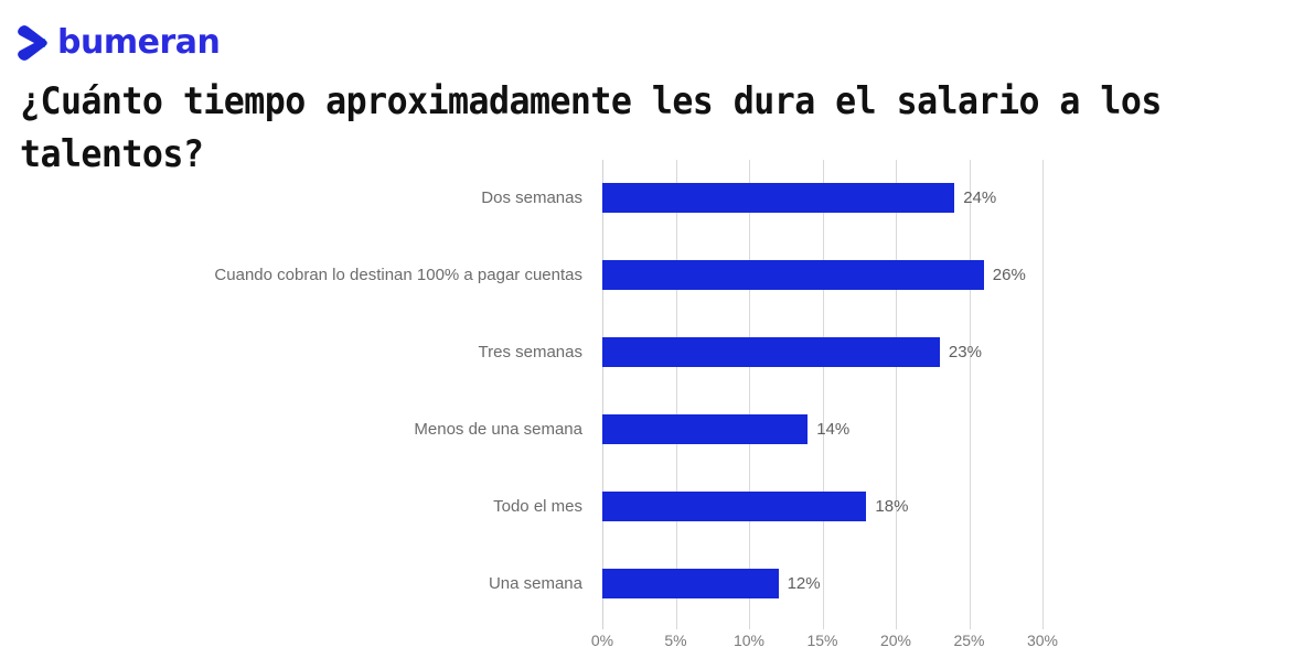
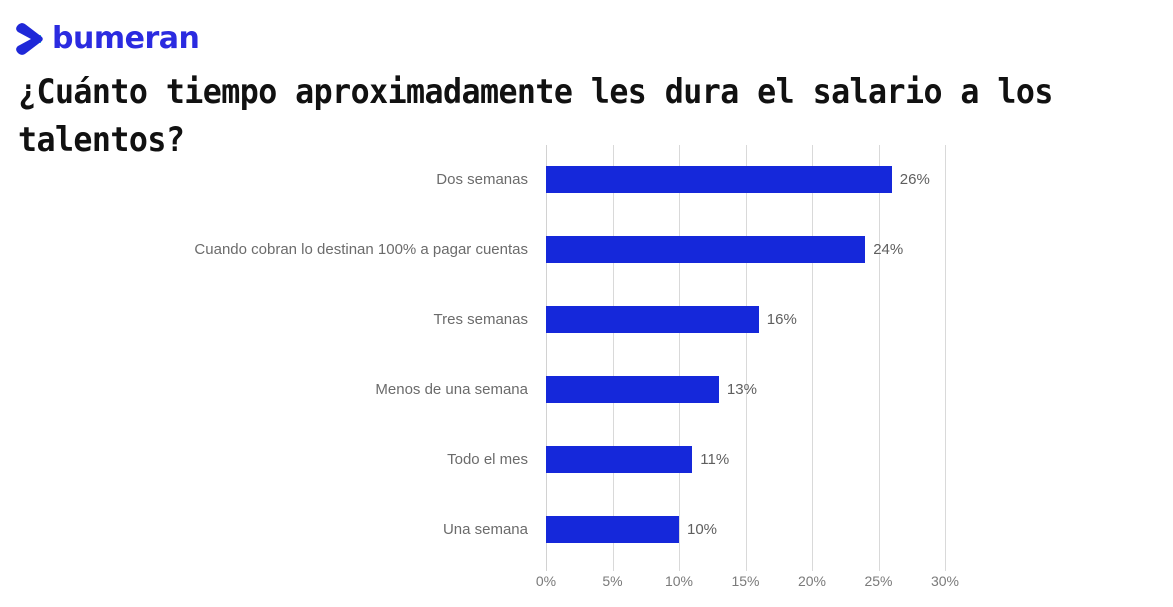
Dos semanas: 24% -> 26%
Cuando cobran lo destinan 100% a pagar cuentas: 26% -> 24%
Tres semanas: 23% -> 16%
Menos de una semana: 14% -> 13%
Todo el mes: 18% -> 11%
Una semana: 12% -> 10%
